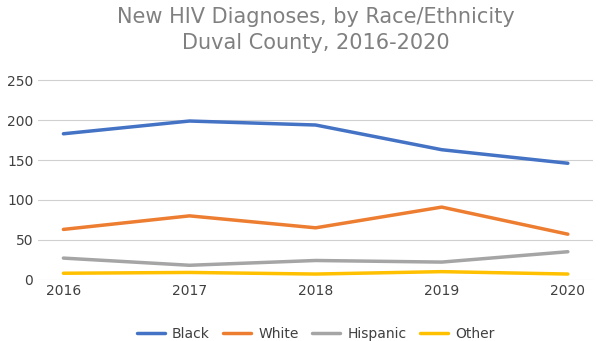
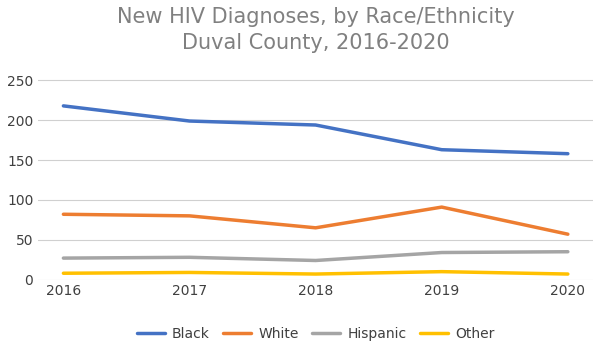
Black/2016: 183 -> 218
White/2016: 63 -> 82
Hispanic/2017: 18 -> 28
Hispanic/2019: 22 -> 34
Black/2020: 146 -> 158
